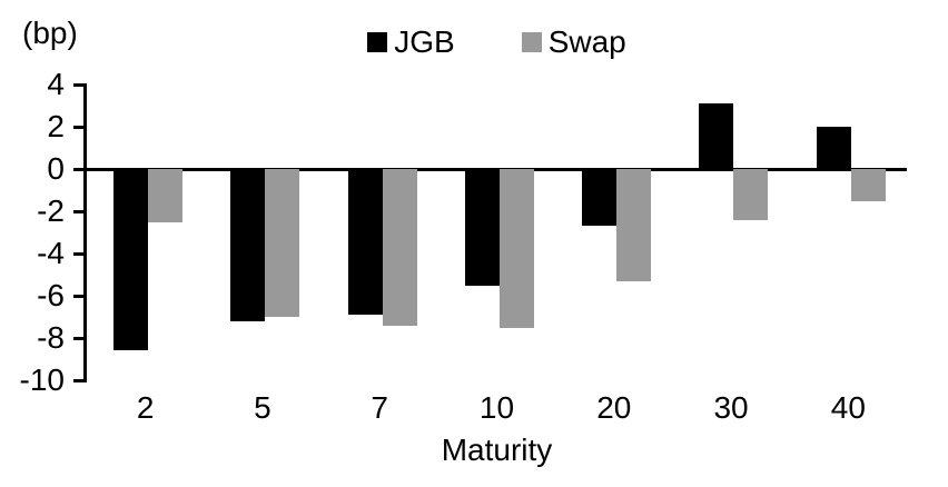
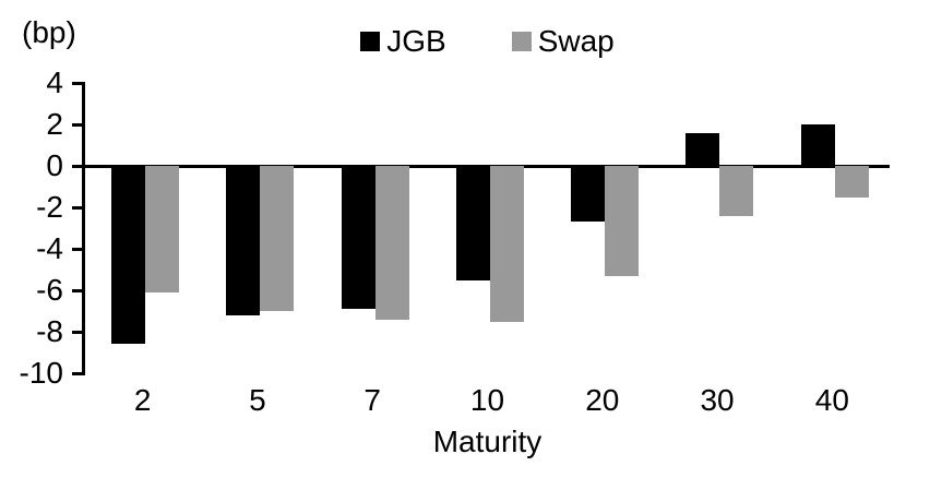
Swap/2: -2.5 -> -6.1
JGB/30: 3.1 -> 1.6
